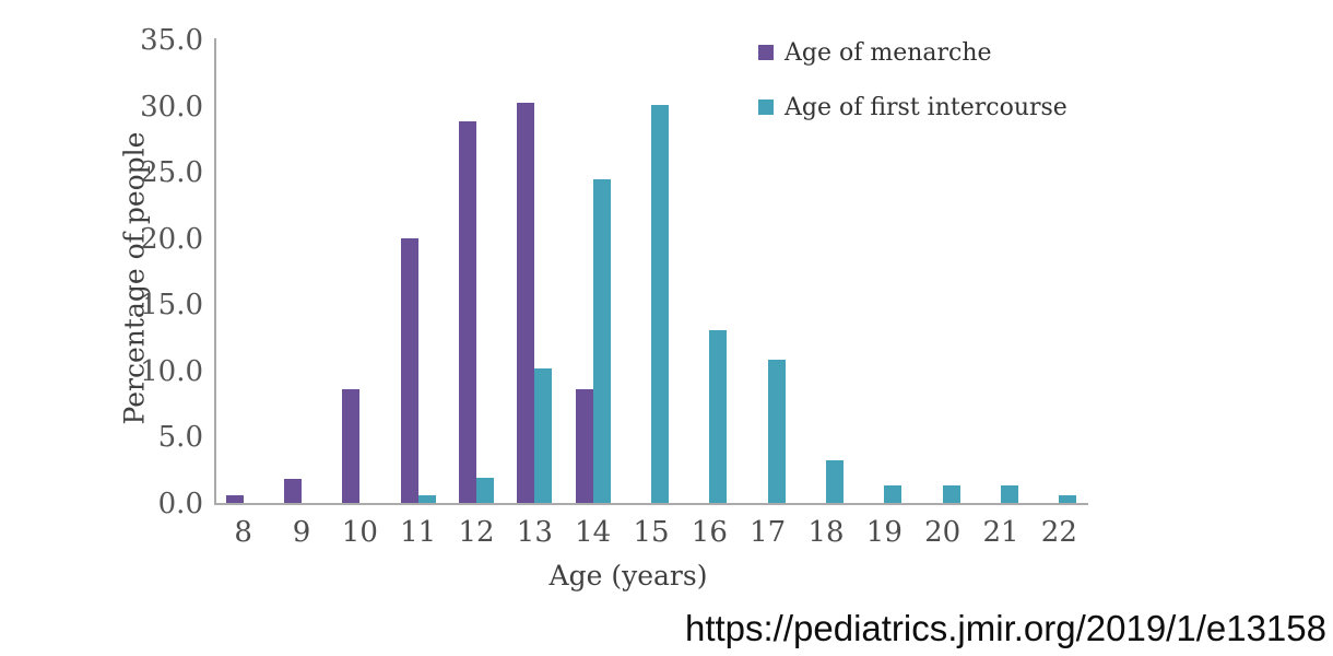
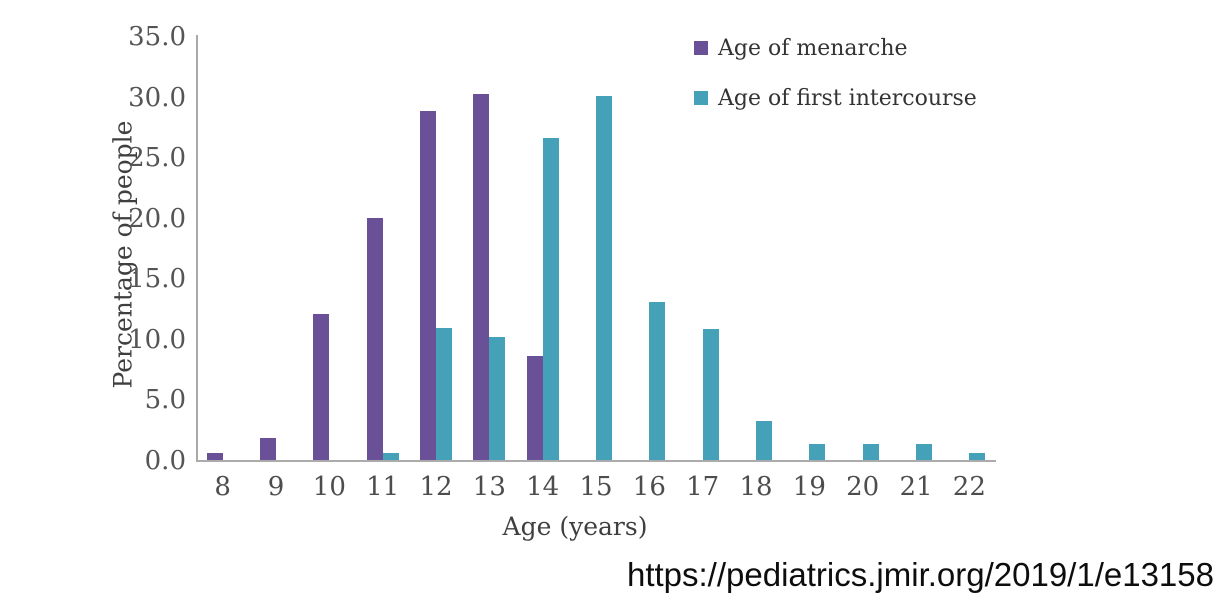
Age of menarche/10: 8.7 -> 12.1
Age of first intercourse/12: 2.0 -> 11.0
Age of first intercourse/14: 24.5 -> 26.7
